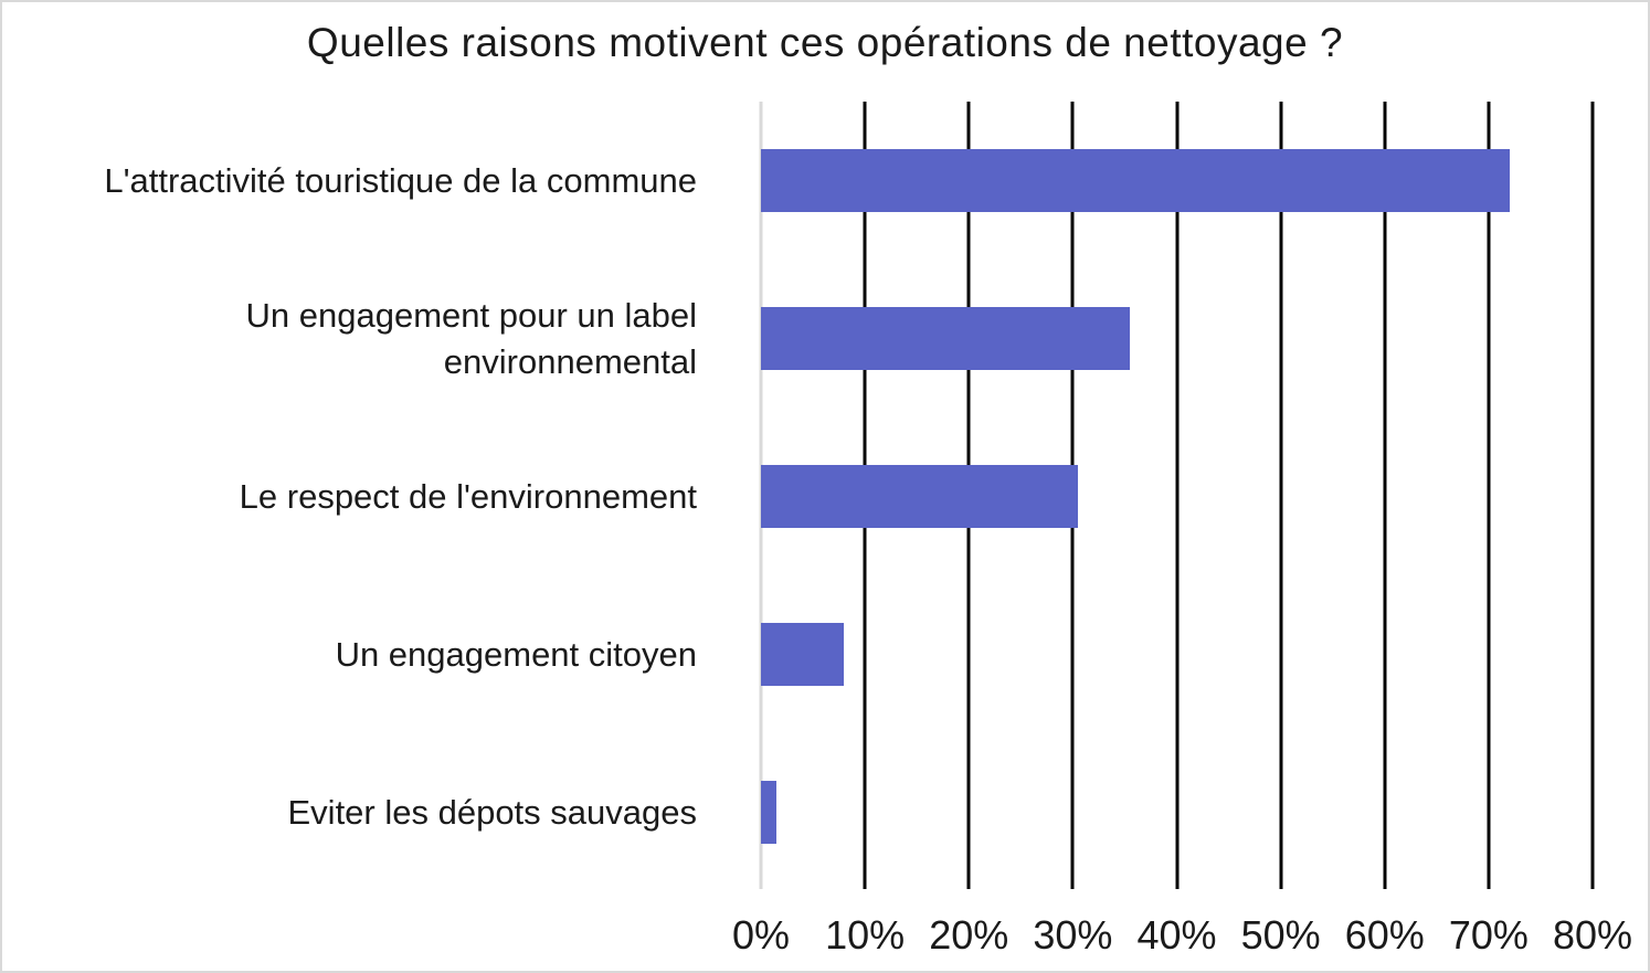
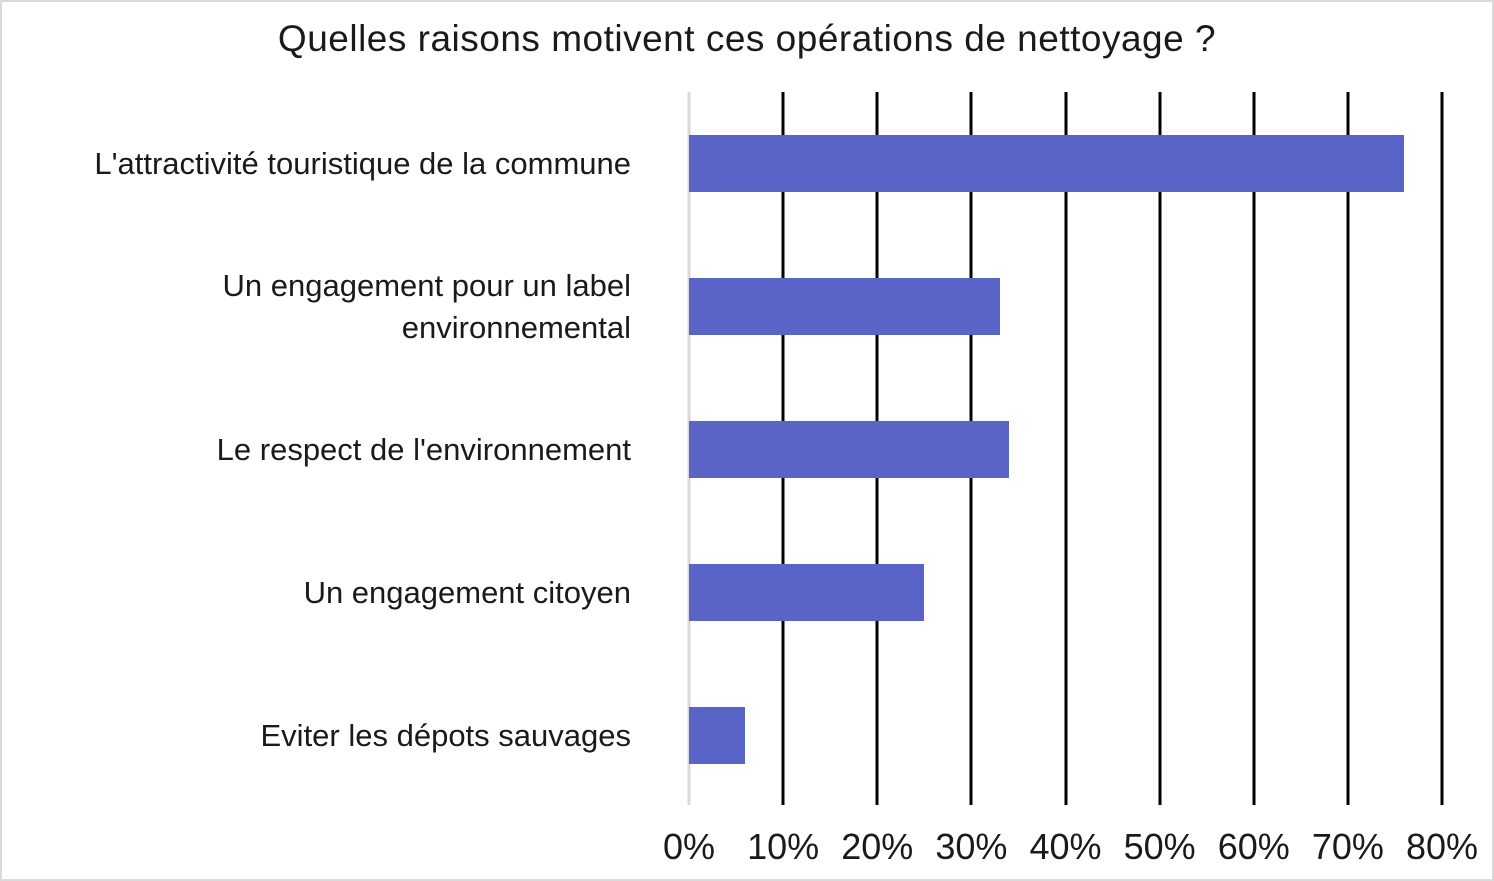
L'attractivité touristique de la commune: 72% -> 76%
Un engagement pour un label environnemental: 36% -> 33%
Le respect de l'environnement: 30% -> 34%
Un engagement citoyen: 8% -> 25%
Eviter les dépots sauvages: 2% -> 6%
